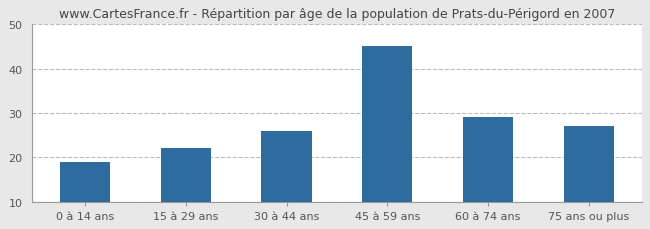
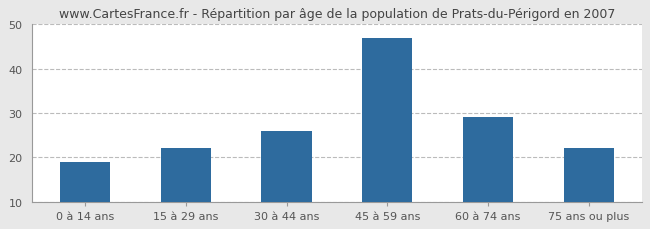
45 à 59 ans: 45 -> 47
75 ans ou plus: 27 -> 22
